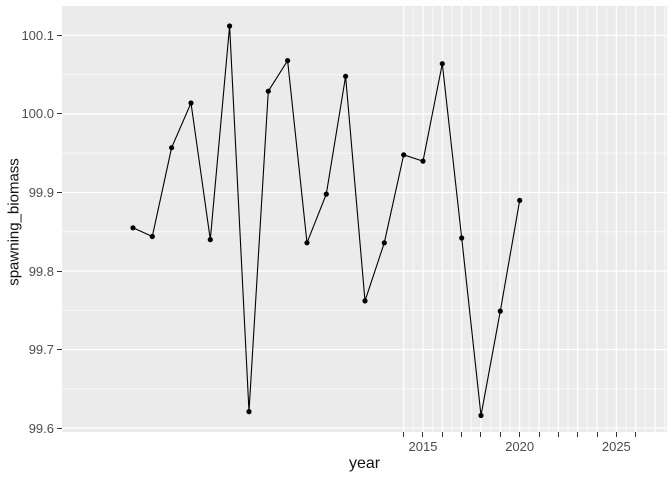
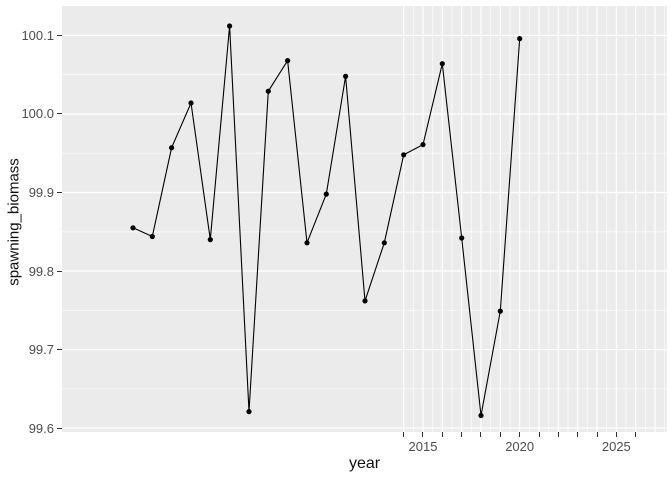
2015: 99.94 -> 99.96
2020: 99.89 -> 100.10
